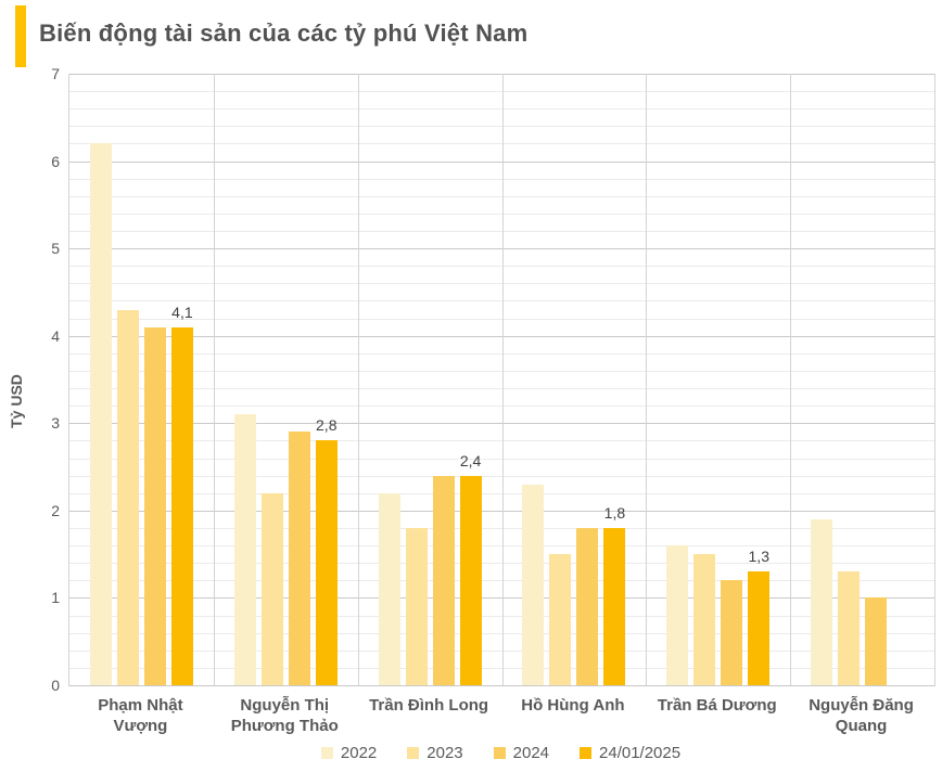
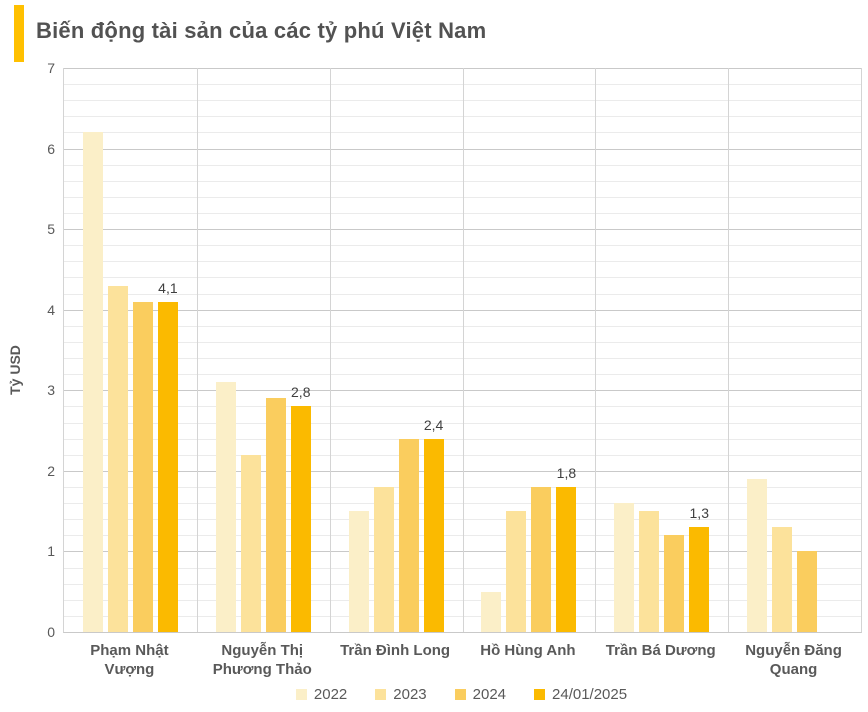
2022/Trần Đình Long: 2.2 -> 1.5
2022/Hồ Hùng Anh: 2.3 -> 0.5
